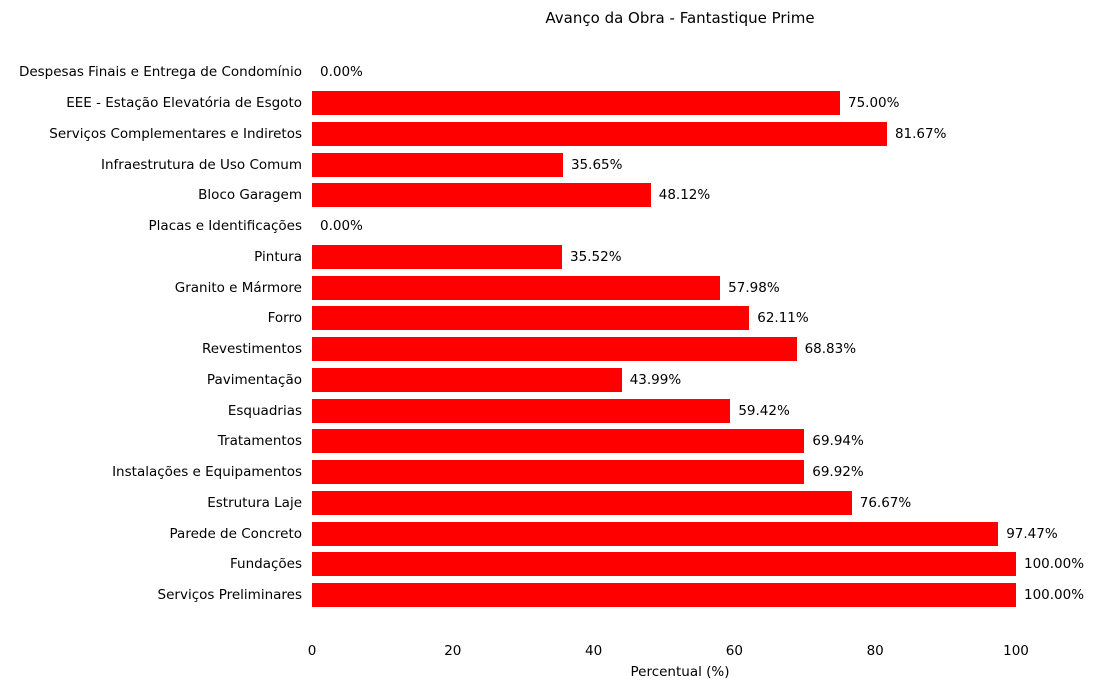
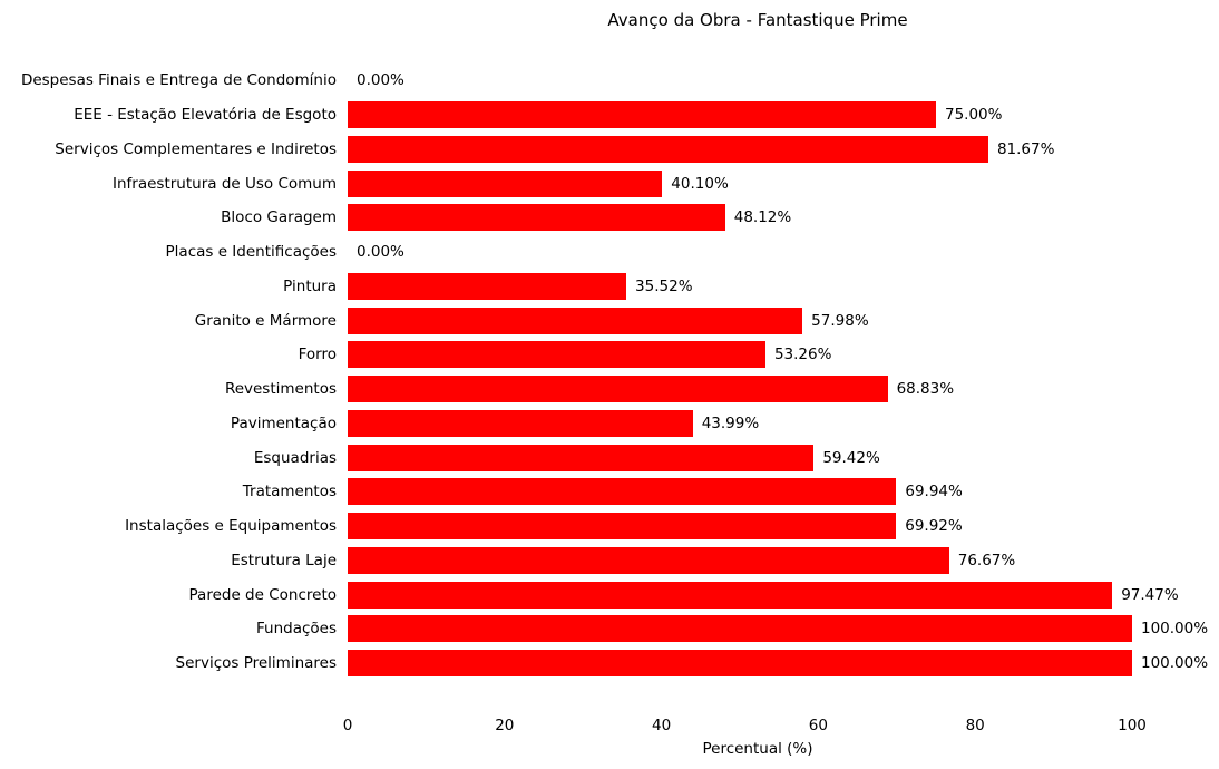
Infraestrutura de Uso Comum: 35.65% -> 40.10%
Forro: 62.11% -> 53.26%
